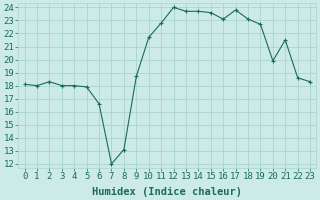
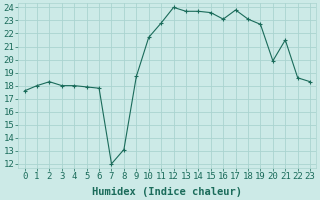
0: 18.1 -> 17.6
6: 16.6 -> 17.8
